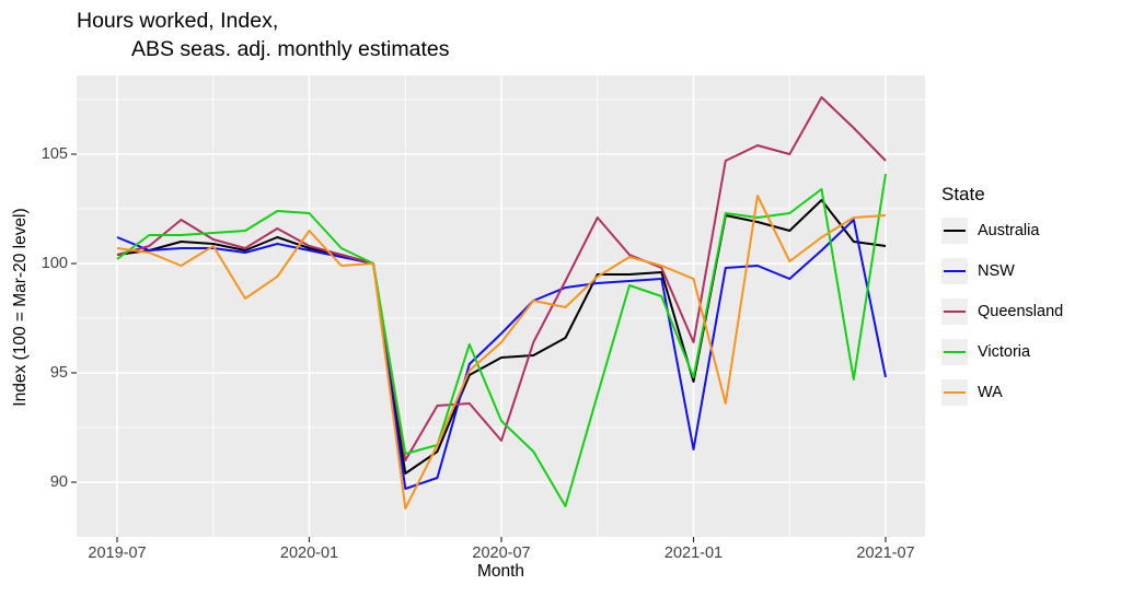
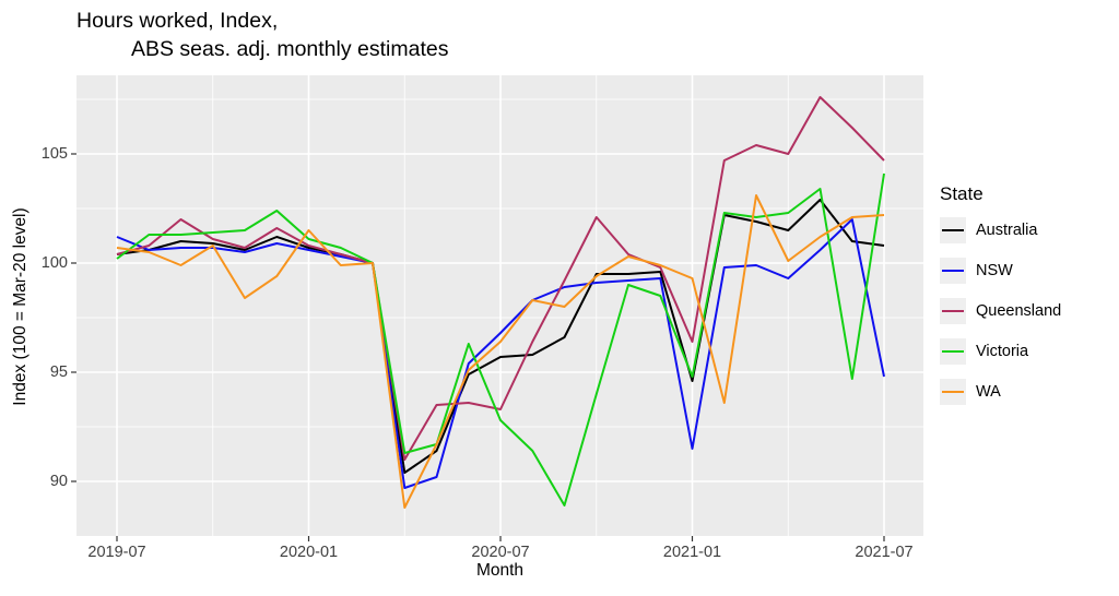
Victoria/2020-01: 102.3 -> 101.1
Queensland/2020-07: 91.9 -> 93.3
